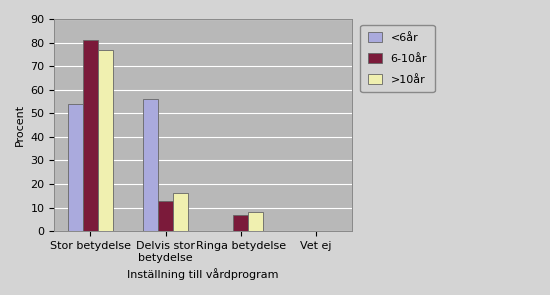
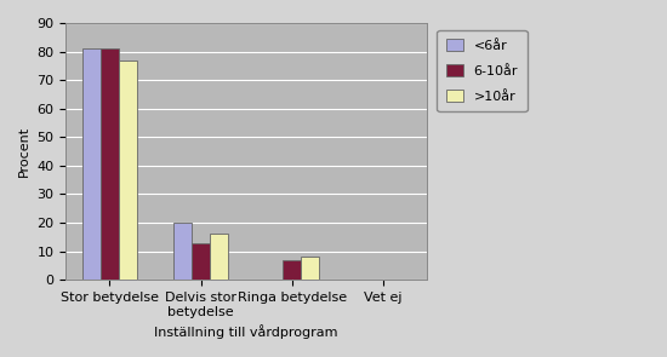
<6år/Stor betydelse: 54 -> 81
<6år/Delvis stor betydelse: 56 -> 20
